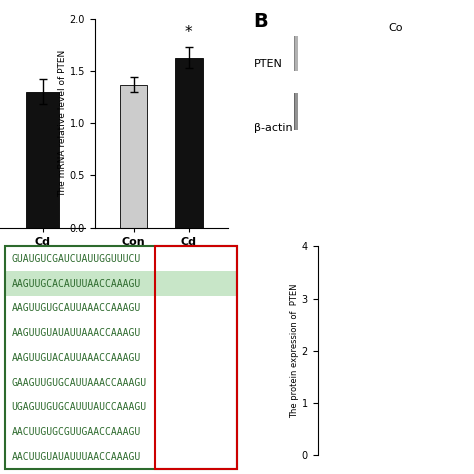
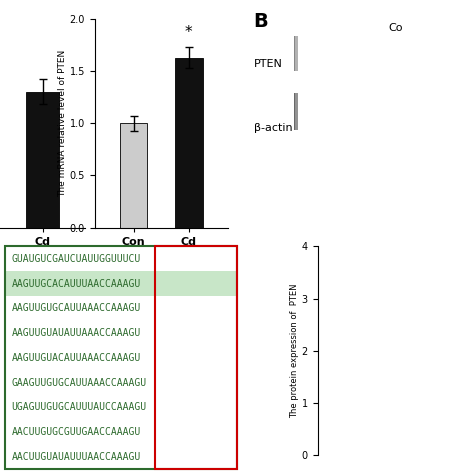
Con: 1.37 -> 1.00
